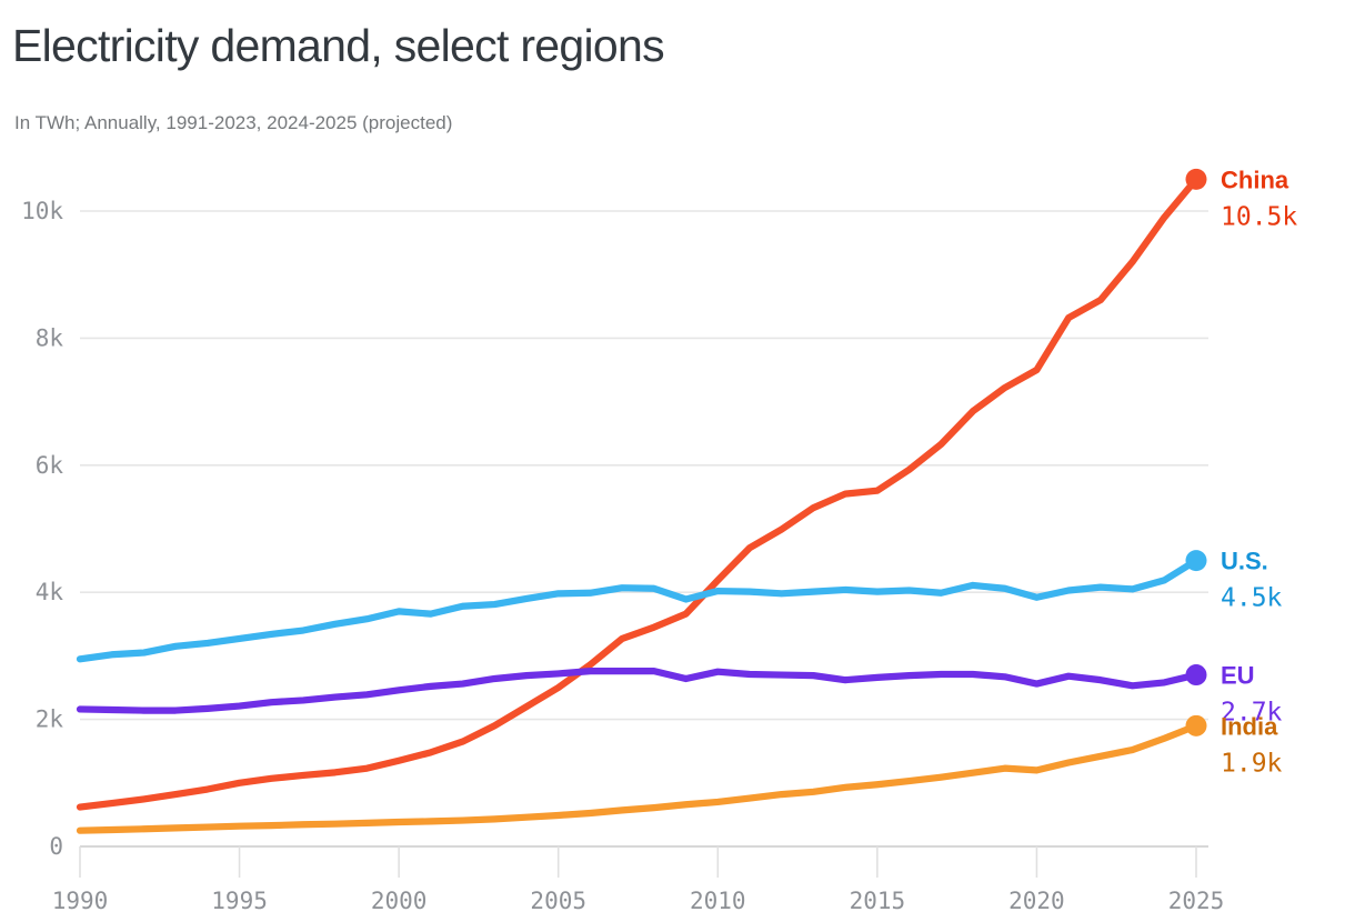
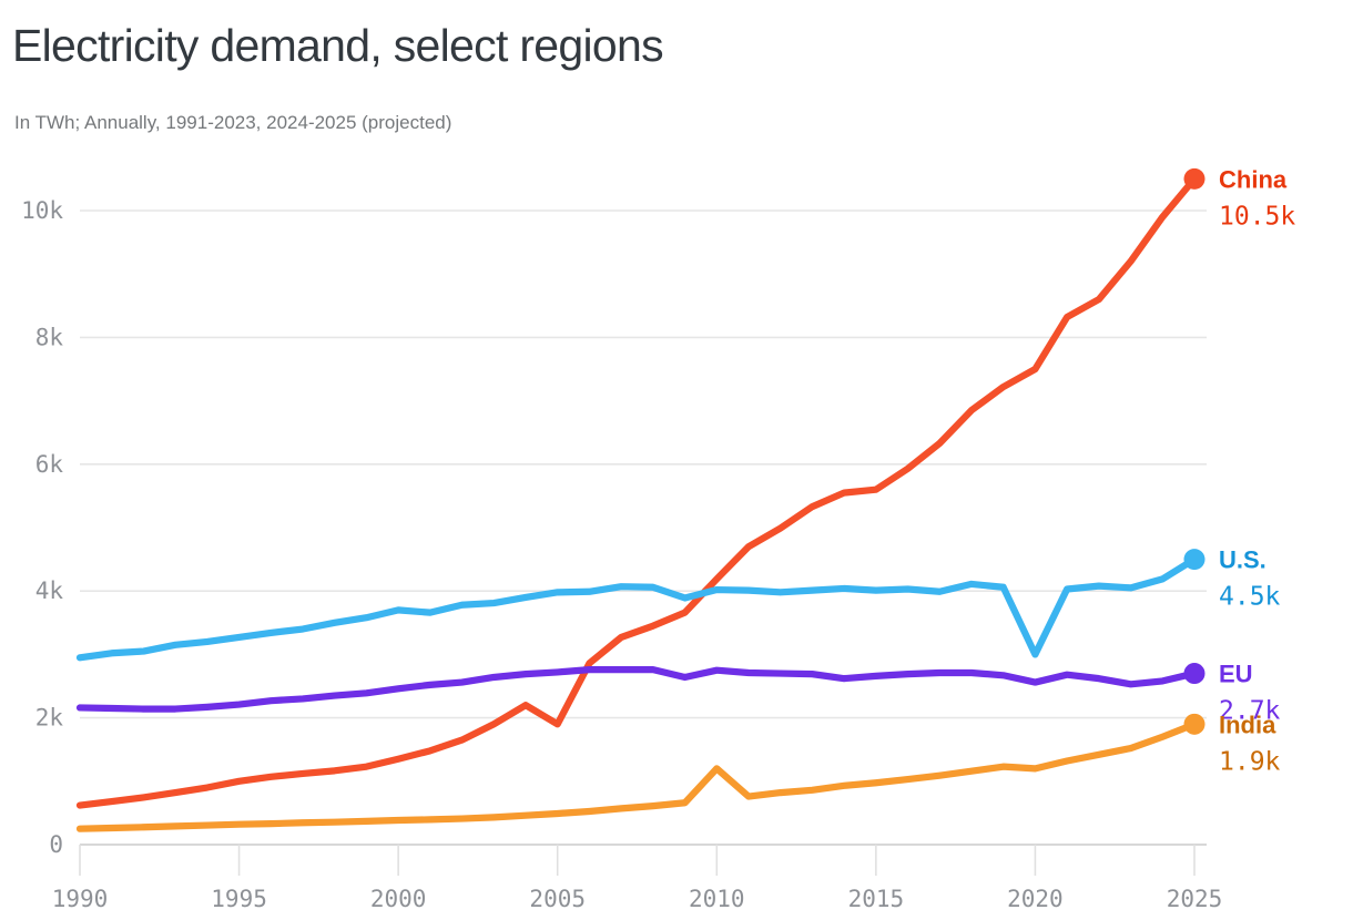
China/2005: 2.5k -> 1.9k
India/2010: 0.7k -> 1.2k
U.S./2020: 3.9k -> 3.0k
